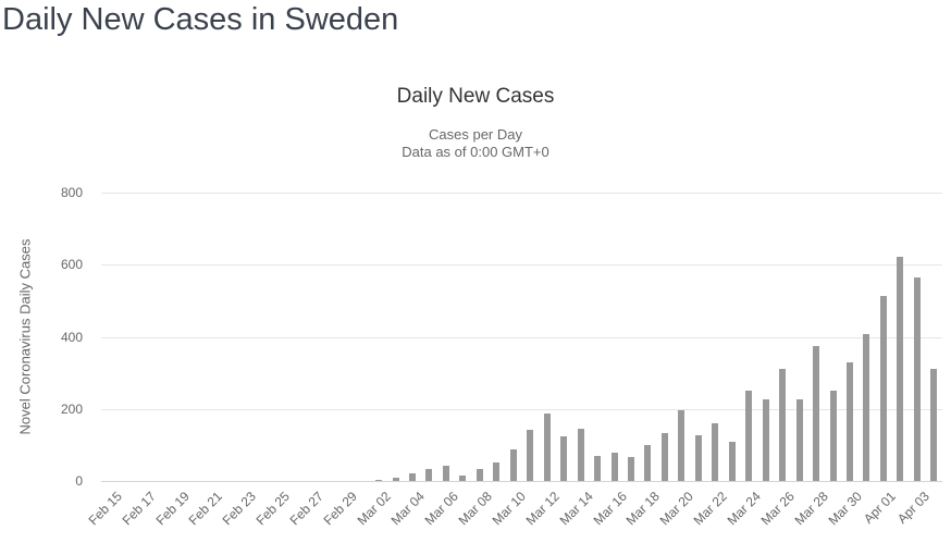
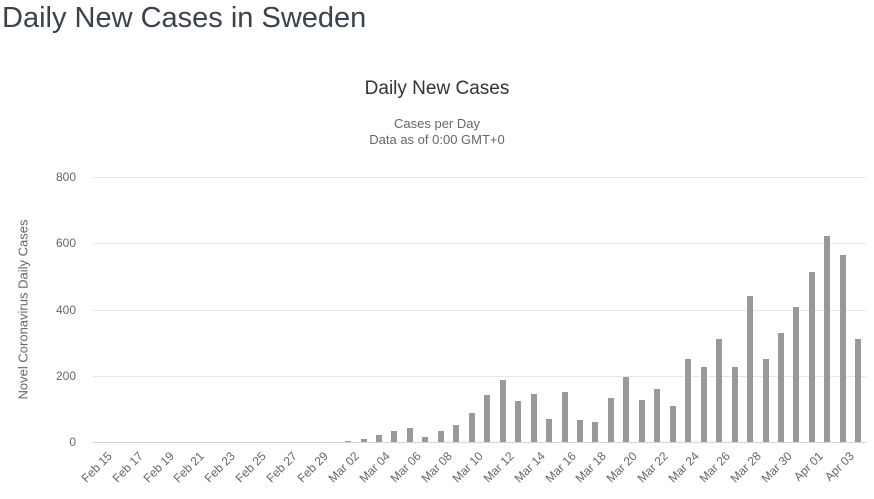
Mar 16: 80 -> 150
Mar 18: 100 -> 60
Mar 28: 370 -> 440
